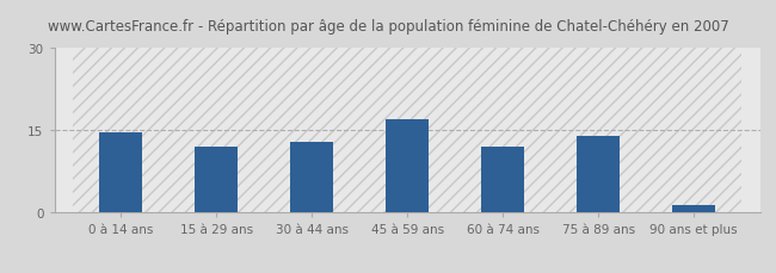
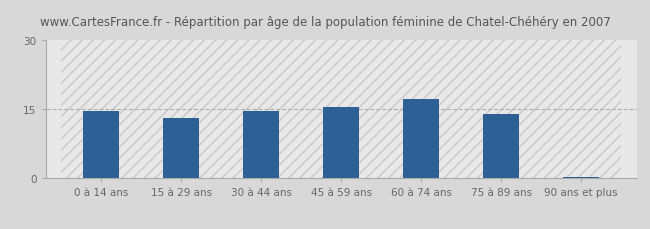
15 à 29 ans: 12.0 -> 13.1
30 à 44 ans: 13.0 -> 14.7
45 à 59 ans: 17.0 -> 15.5
60 à 74 ans: 12.0 -> 17.3
90 ans et plus: 1.5 -> 0.3
